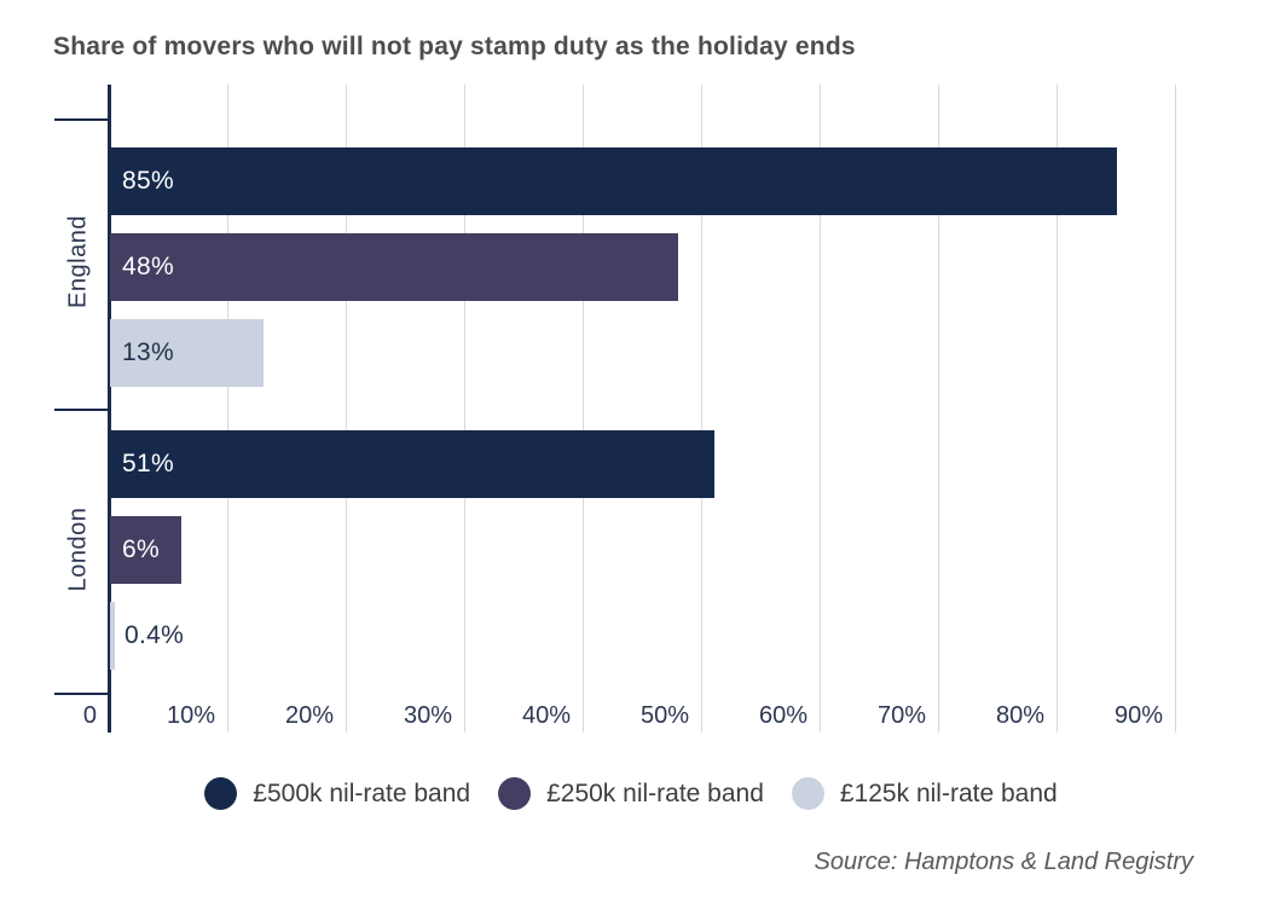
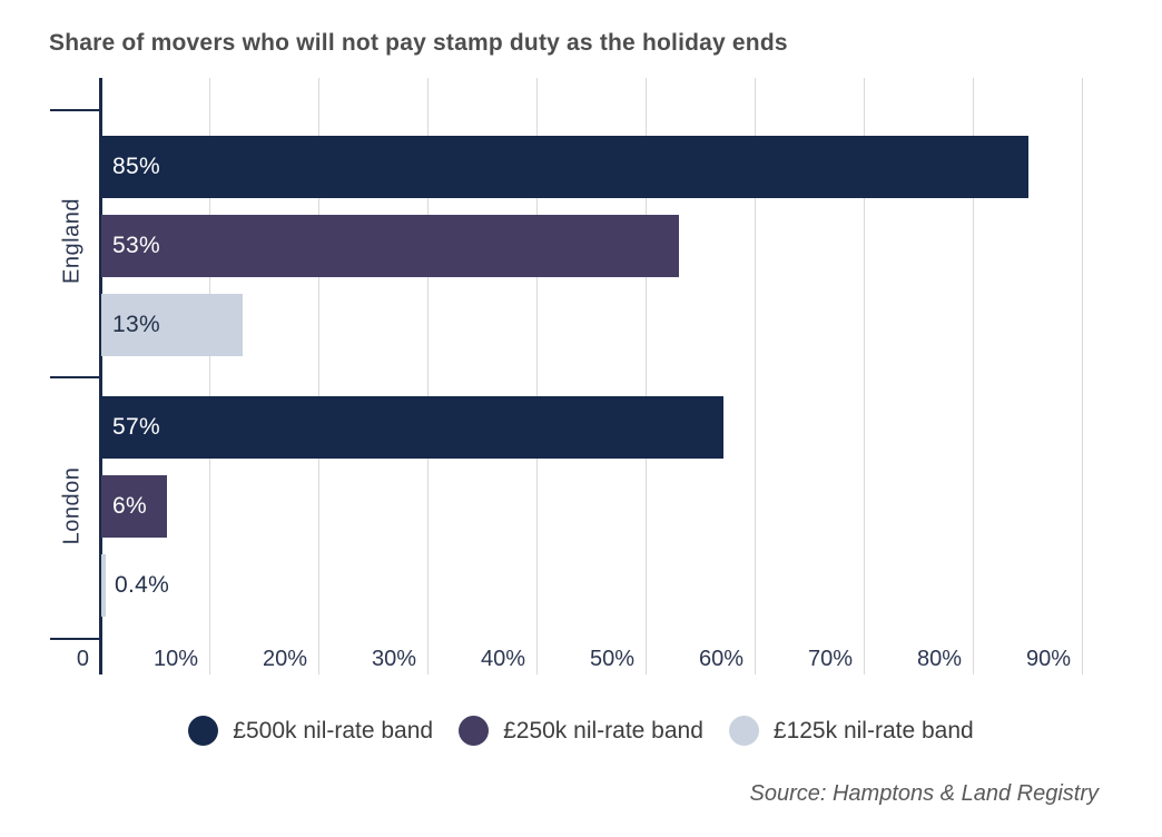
£250k nil-rate band/England: 48% -> 53%
£500k nil-rate band/London: 51% -> 57%
